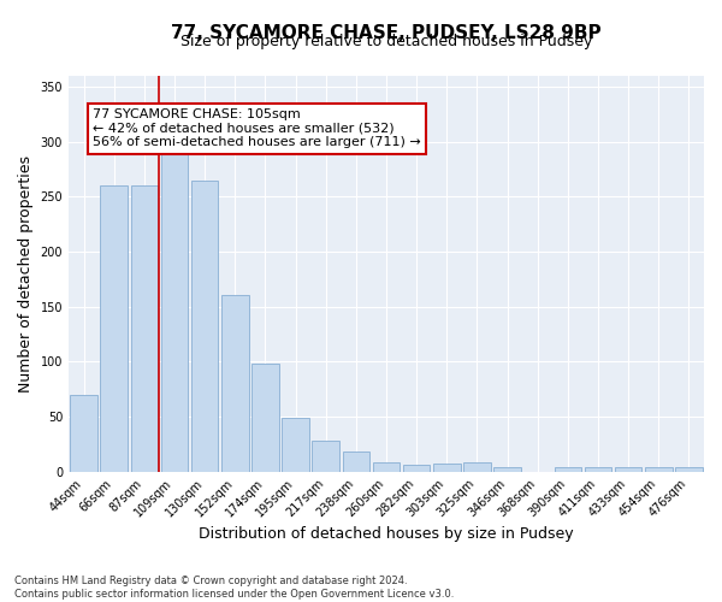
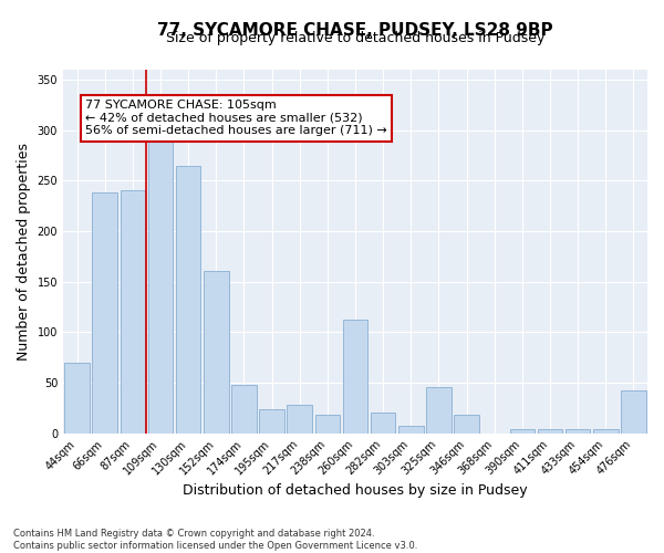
66sqm: 260 -> 238
87sqm: 260 -> 240
174sqm: 98 -> 48
195sqm: 49 -> 24
260sqm: 8 -> 112
282sqm: 6 -> 20
325sqm: 8 -> 46
346sqm: 4 -> 18
476sqm: 4 -> 42
